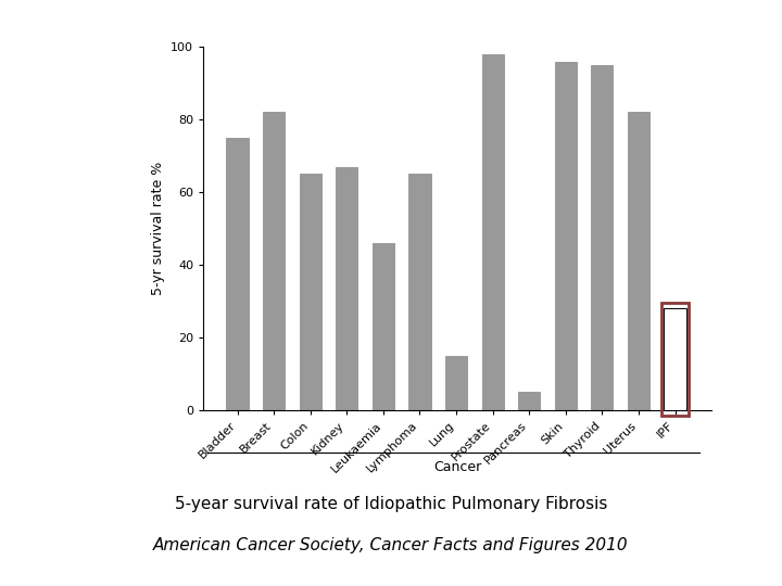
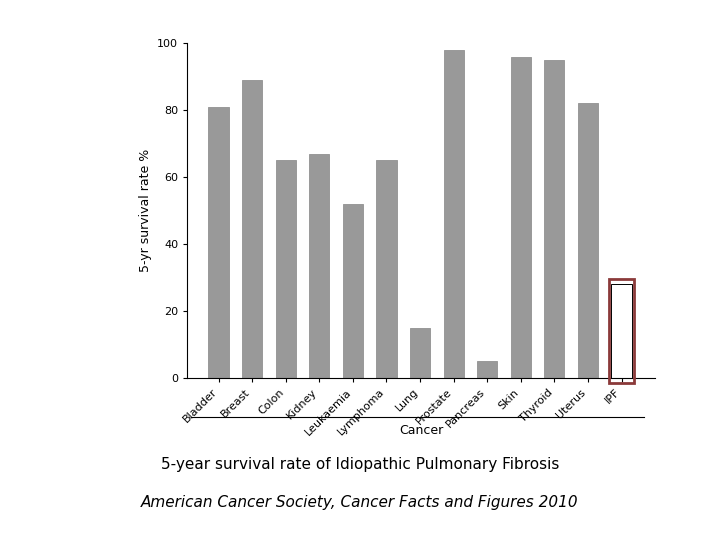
Bladder: 75 -> 81
Breast: 82 -> 89
Leukaemia: 46 -> 52
